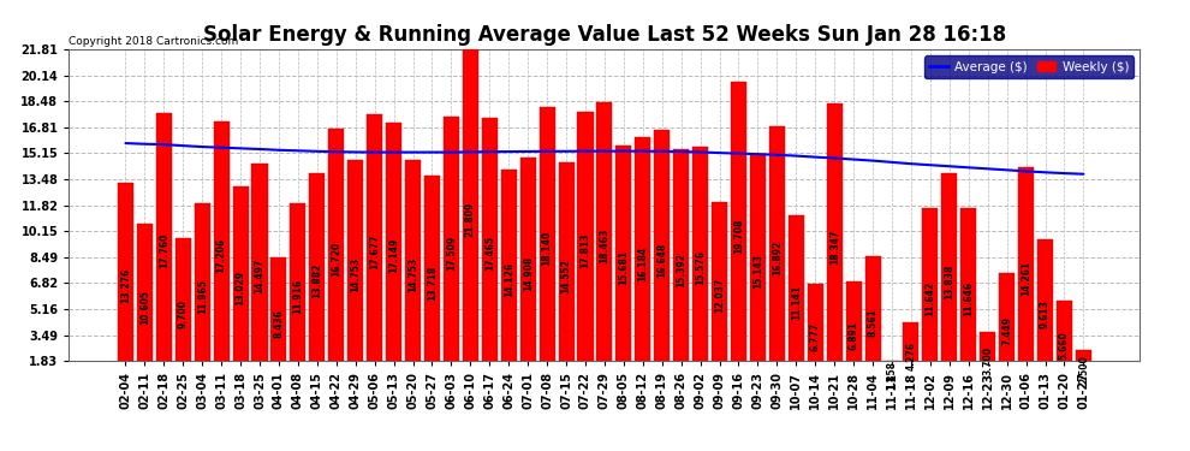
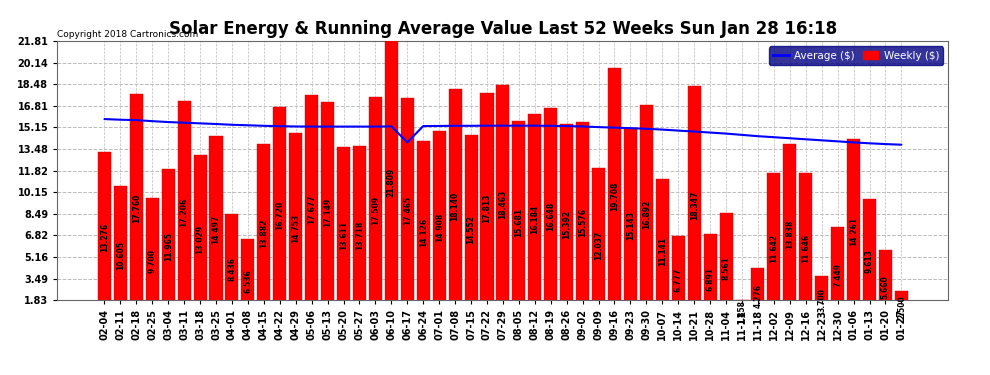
Weekly ($)/04-08: 11.916 -> 6.536
Weekly ($)/05-20: 14.753 -> 13.611
Average ($)/06-17: 15.2 -> 14.0
